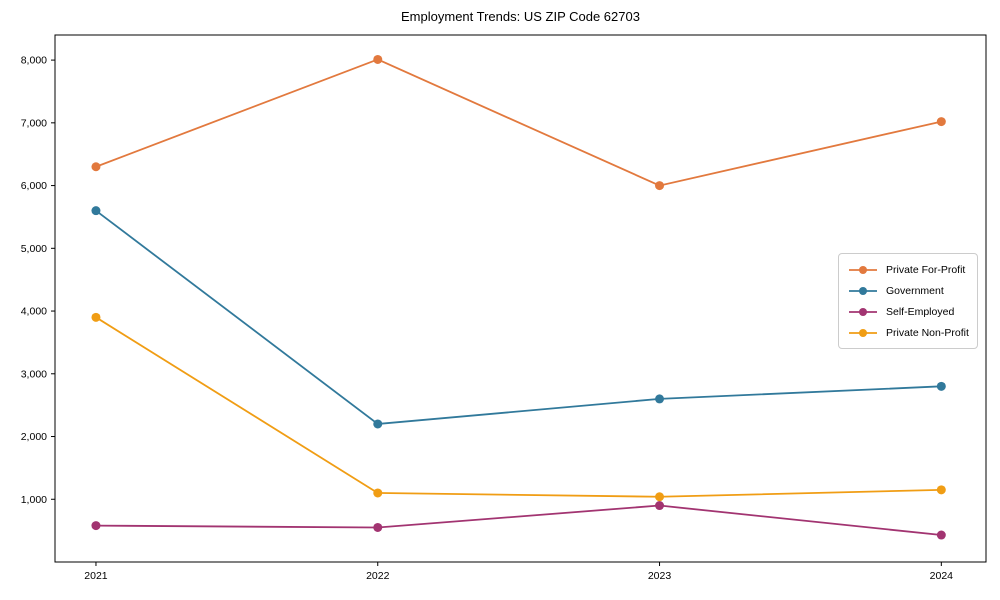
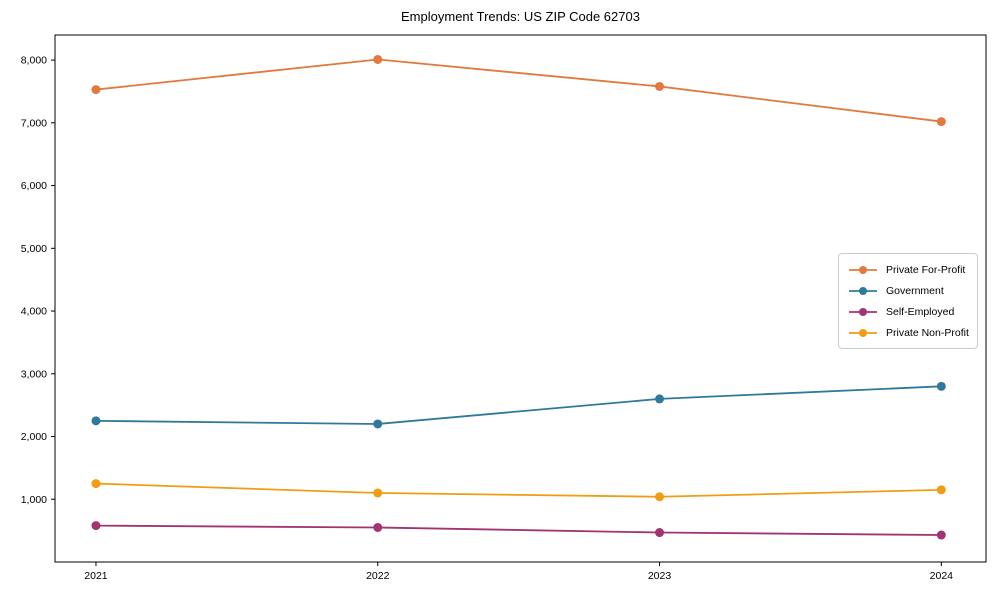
Private For-Profit/2021: 6300 -> 7500
Government/2021: 5600 -> 2200
Private Non-Profit/2021: 3900 -> 1200
Private For-Profit/2023: 6000 -> 7600
Self-Employed/2023: 900 -> 500
